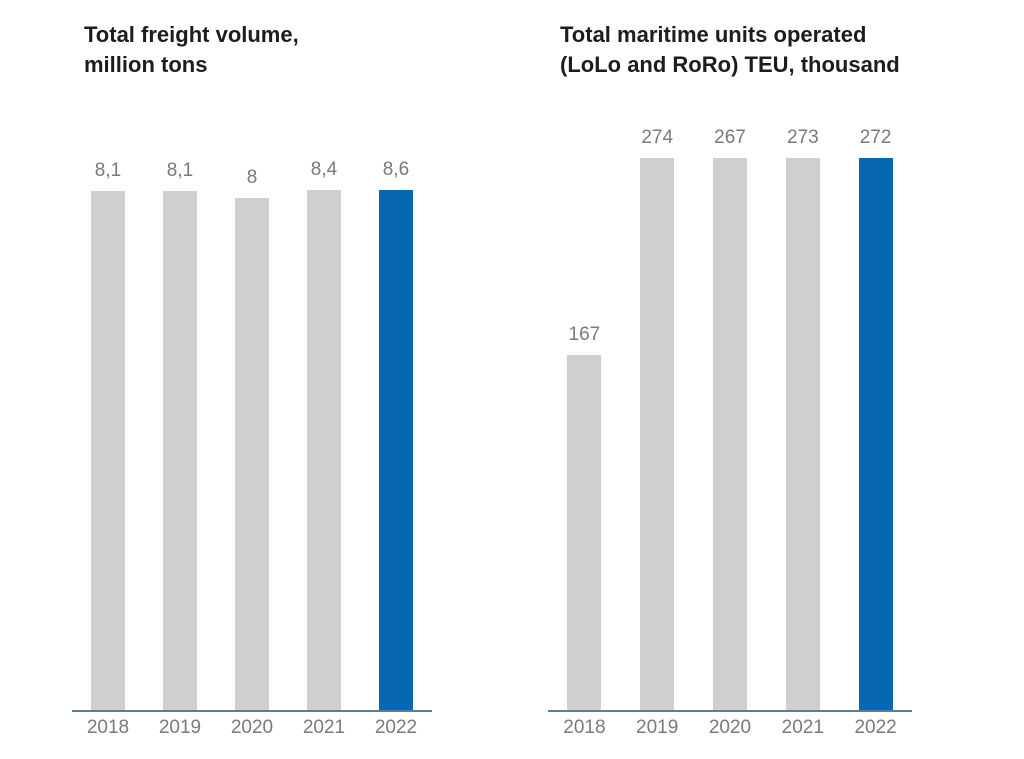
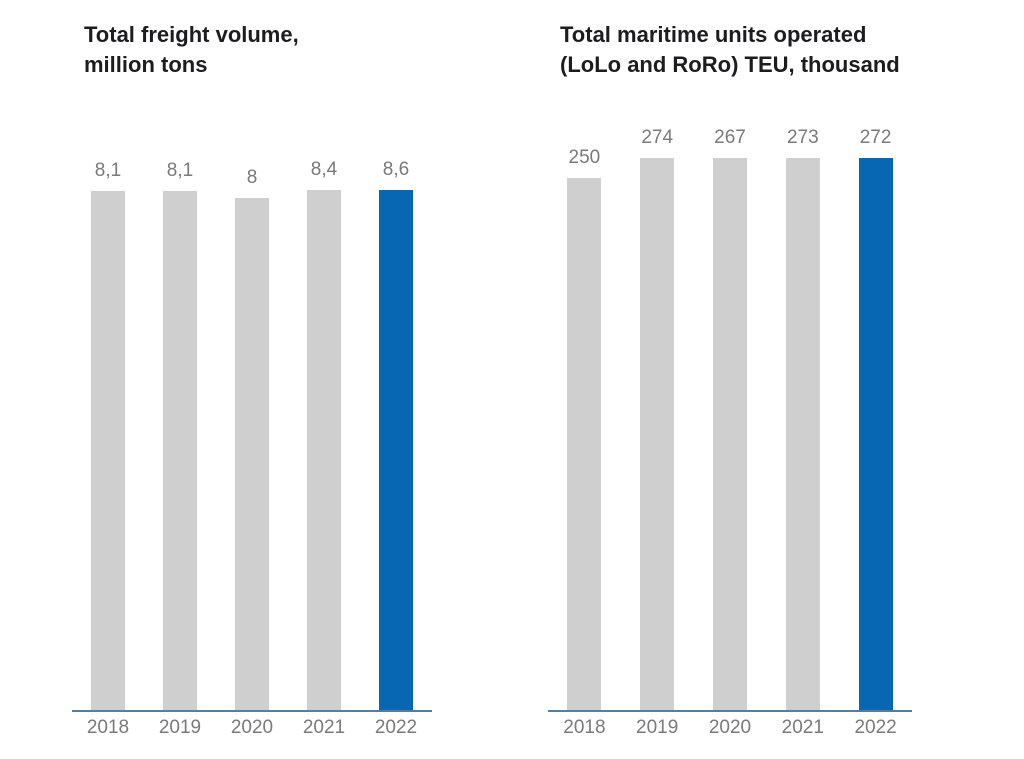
Total maritime units operated (LoLo and RoRo) TEU, thousand/2018: 167 -> 250
